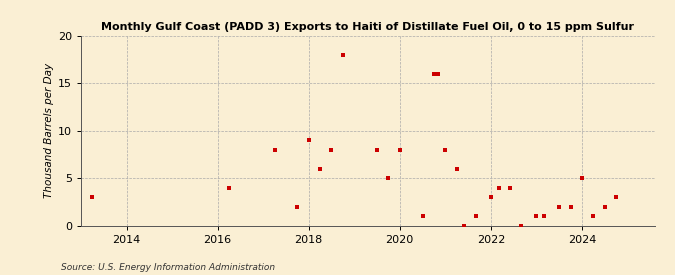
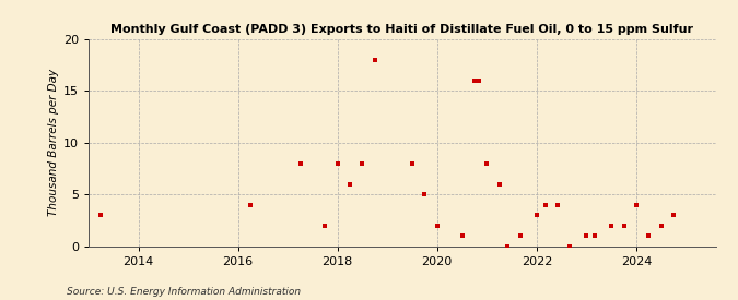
2018: 9 -> 8
2020: 8 -> 2
2024: 5 -> 4
